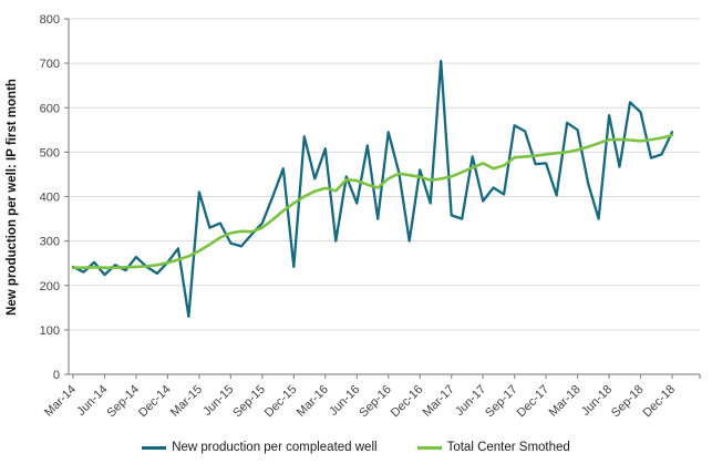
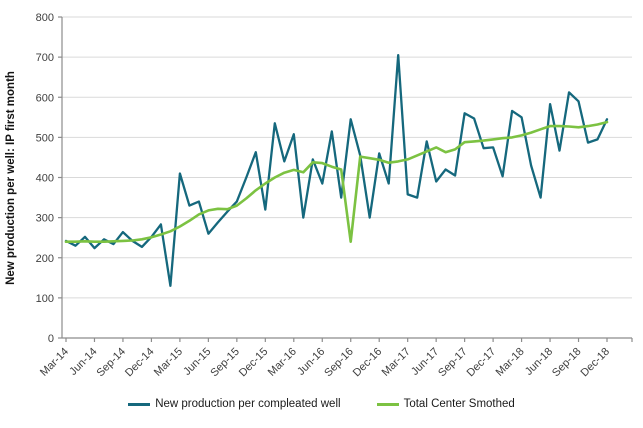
New production per compleated well/Jun-15: 300 -> 260
New production per compleated well/Dec-15: 240 -> 320
Total Center Smothed/Sep-16: 440 -> 240
